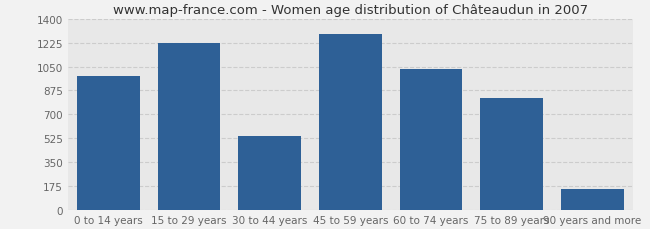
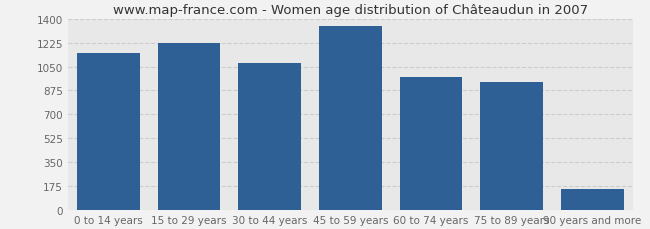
0 to 14 years: 980 -> 1150
30 to 44 years: 540 -> 1080
45 to 59 years: 1290 -> 1350
60 to 74 years: 1030 -> 980
75 to 89 years: 820 -> 940
